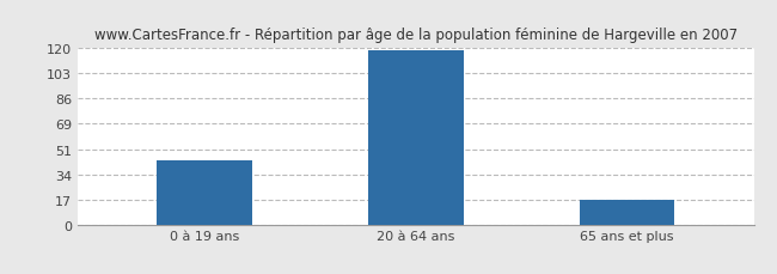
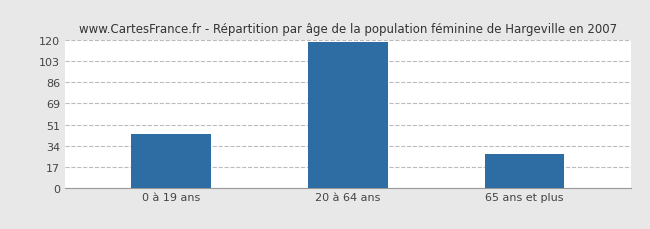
65 ans et plus: 17 -> 27
